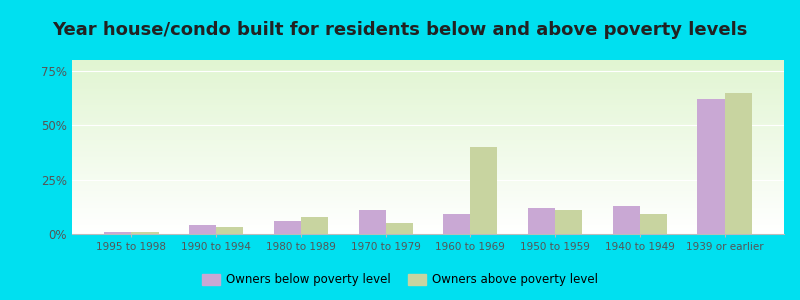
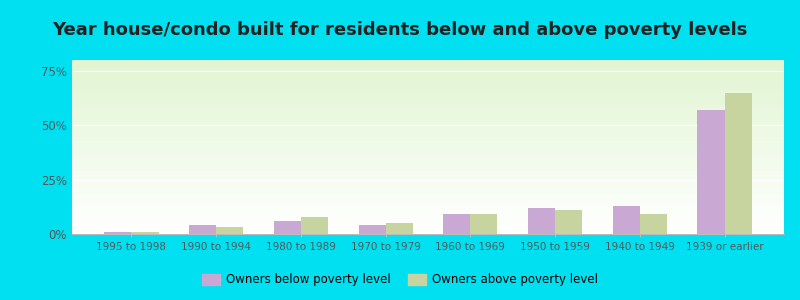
Owners below poverty level/1970 to 1979: 11% -> 4%
Owners above poverty level/1960 to 1969: 40% -> 9%
Owners below poverty level/1939 or earlier: 62% -> 57%
